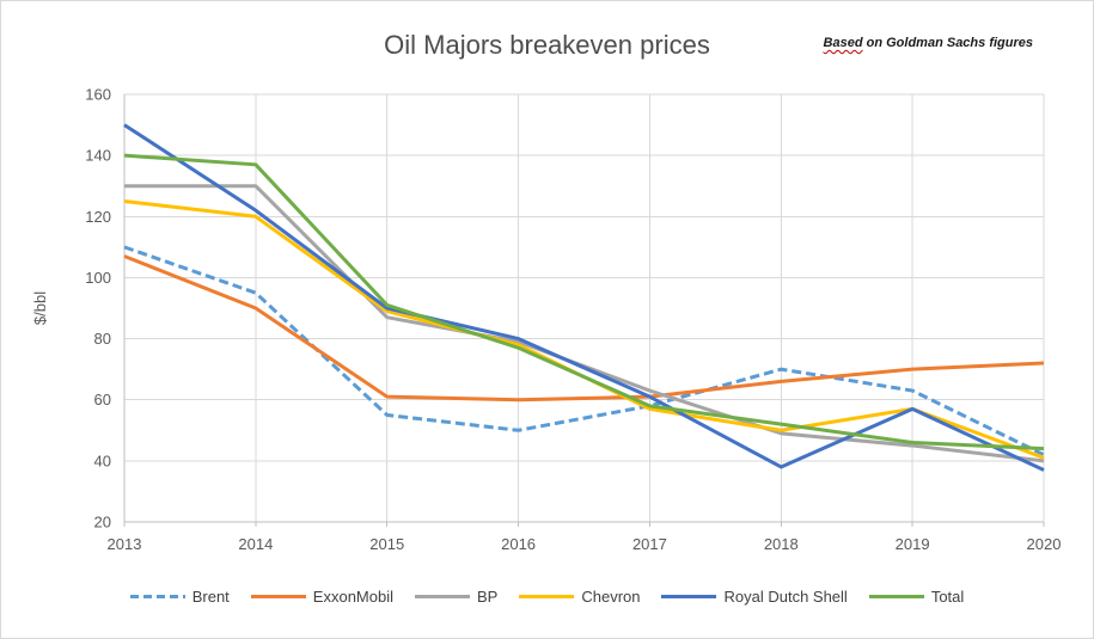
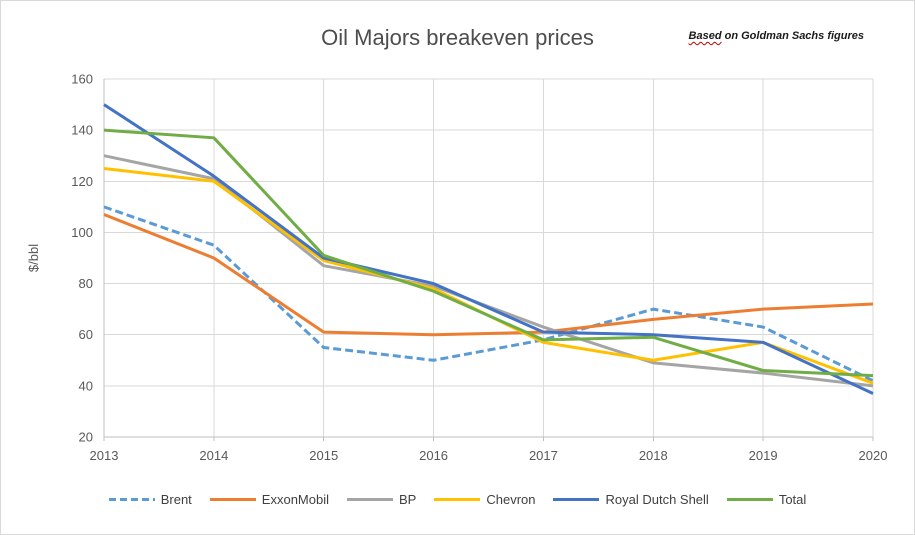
BP/2014: 130 -> 121
Royal Dutch Shell/2018: 38 -> 60
Total/2018: 52 -> 59
